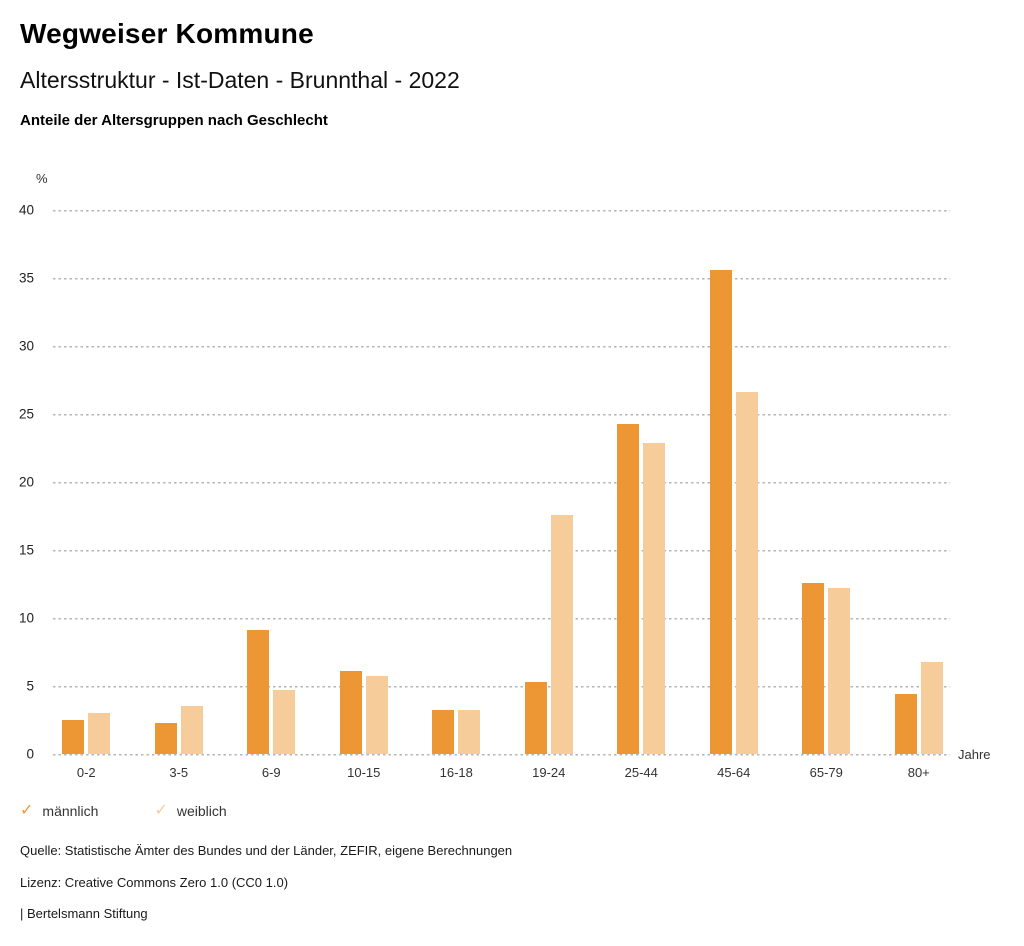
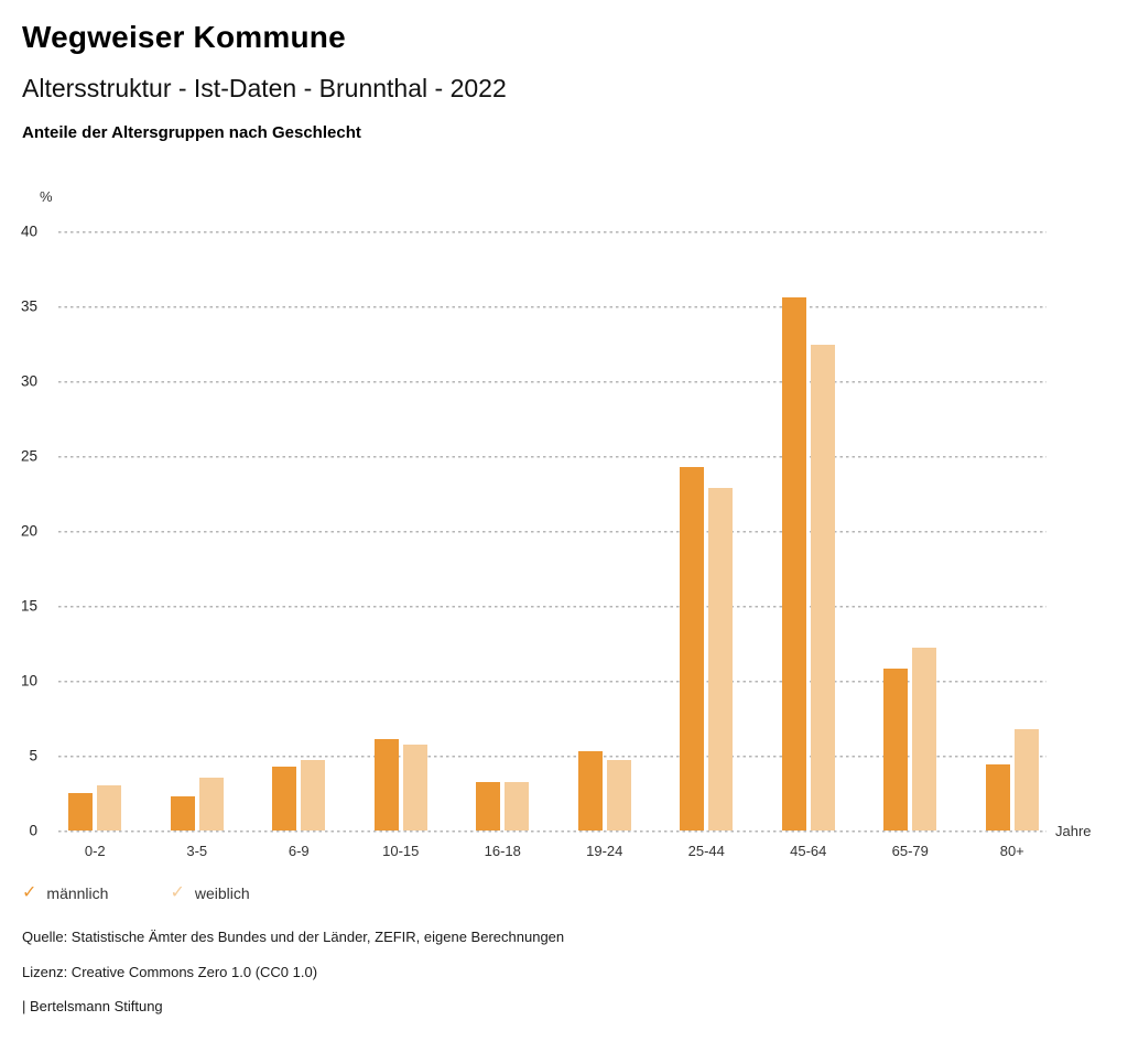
männlich/6-9: 9.1 -> 4.3
weiblich/19-24: 17.6 -> 4.7
weiblich/45-64: 26.6 -> 32.4
männlich/65-79: 12.6 -> 10.8
